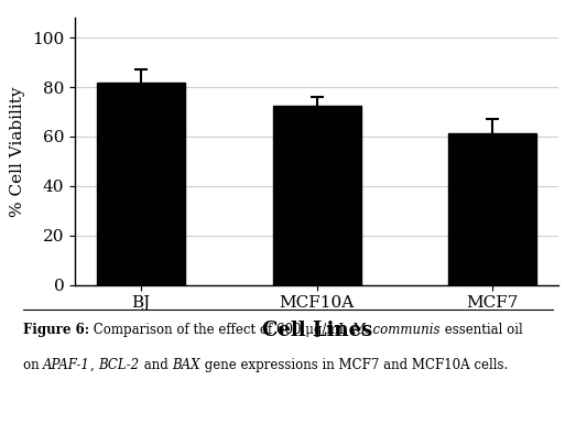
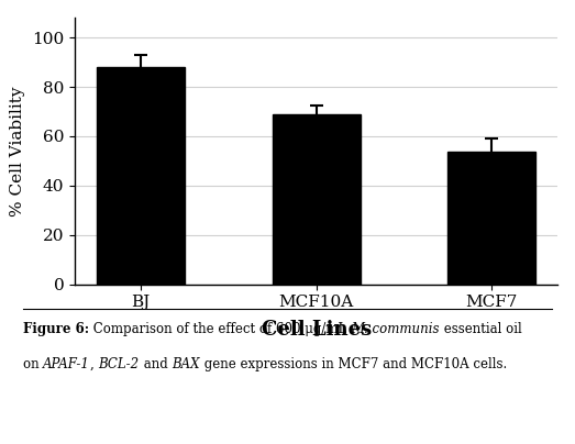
BJ: 82.0 -> 88.0
MCF10A: 72.5 -> 69.0
MCF7: 61.5 -> 53.5
